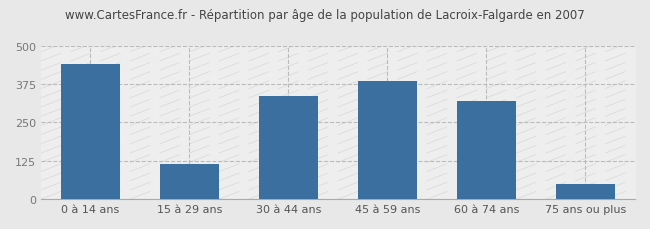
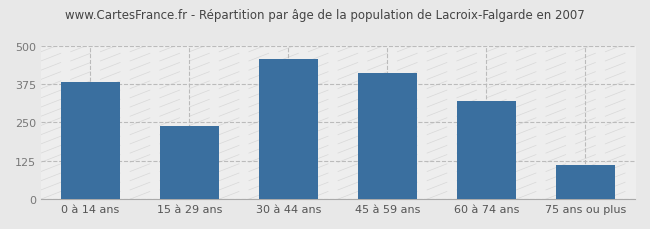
0 à 14 ans: 440 -> 383
15 à 29 ans: 115 -> 237
30 à 44 ans: 335 -> 455
45 à 59 ans: 385 -> 410
75 ans ou plus: 50 -> 110
